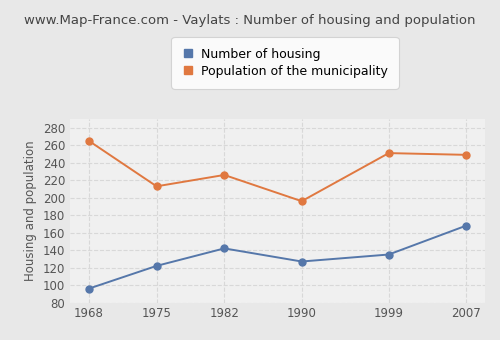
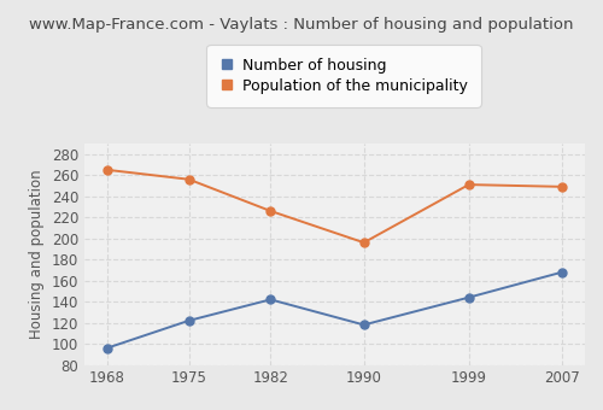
Population of the municipality/1975: 213 -> 256
Number of housing/1990: 127 -> 118
Number of housing/1999: 135 -> 144
